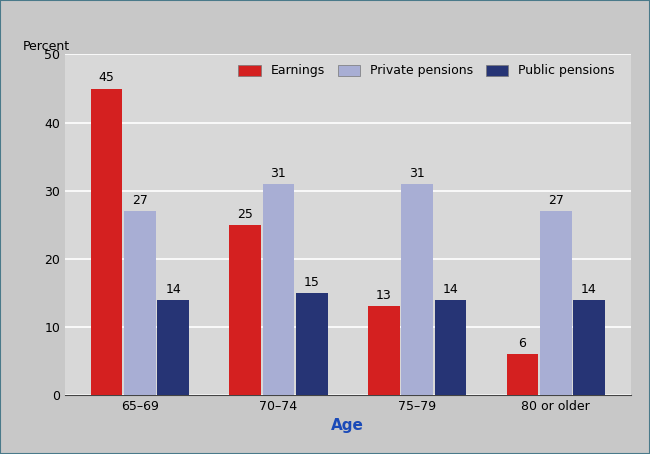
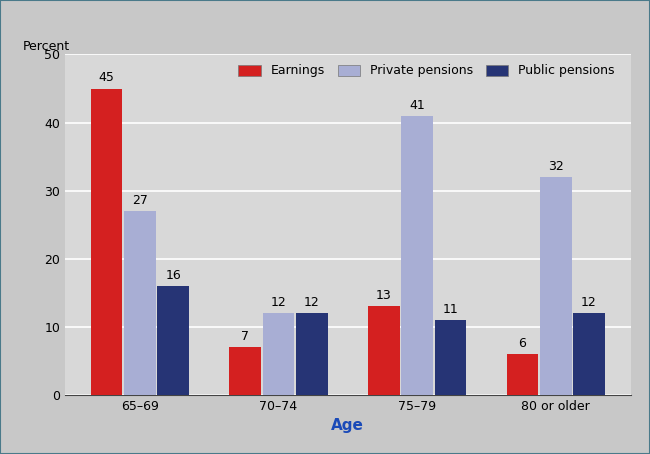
Public pensions/65–69: 14 -> 16
Earnings/70–74: 25 -> 7
Private pensions/70–74: 31 -> 12
Public pensions/70–74: 15 -> 12
Private pensions/75–79: 31 -> 41
Public pensions/75–79: 14 -> 11
Private pensions/80 or older: 27 -> 32
Public pensions/80 or older: 14 -> 12
